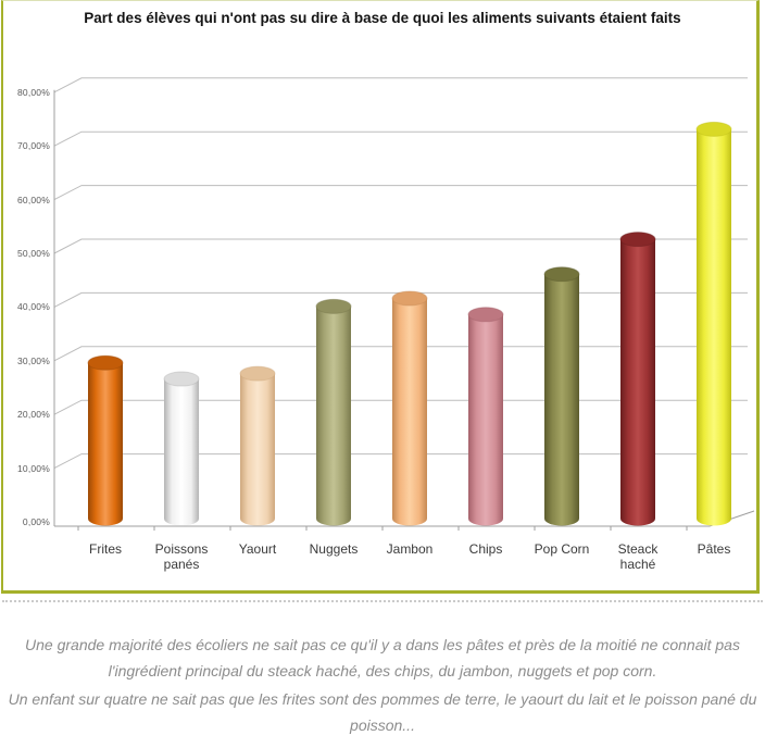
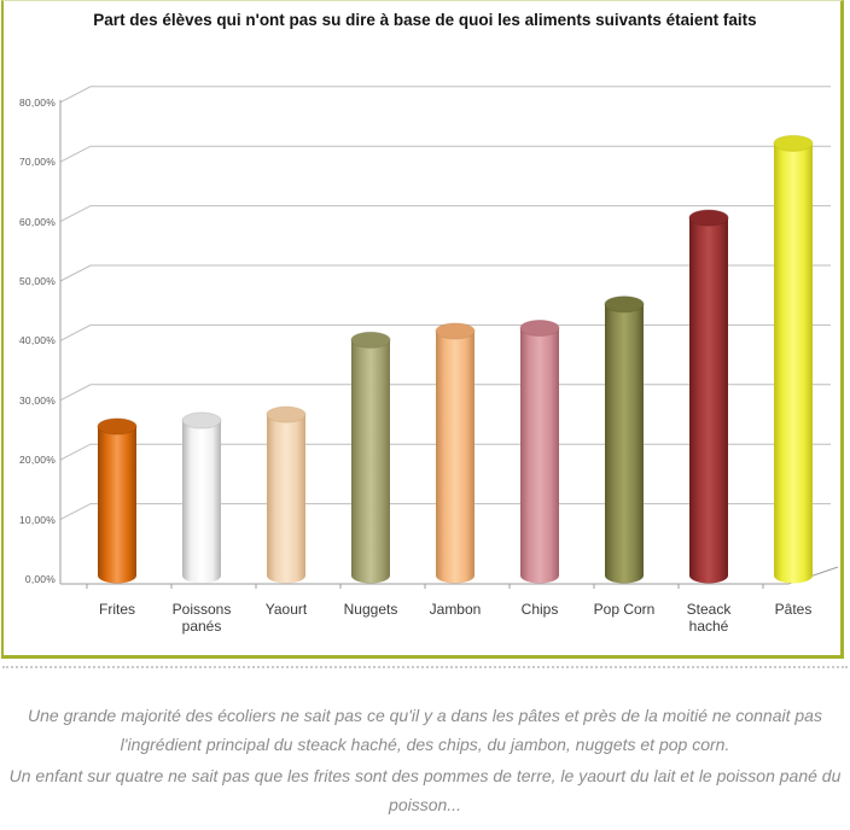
Frites: 29% -> 25%
Chips: 38% -> 42%
Steack haché: 52% -> 60%
